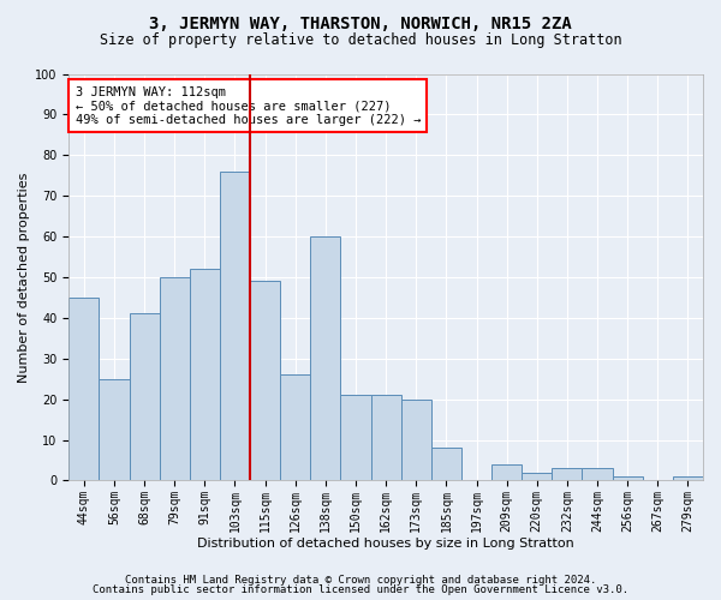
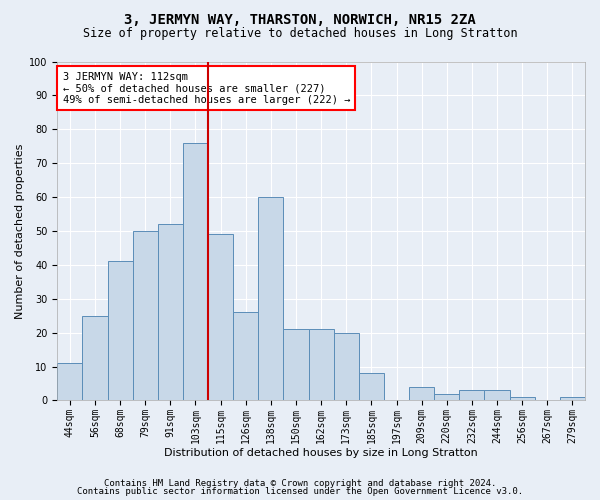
44sqm: 45 -> 11
